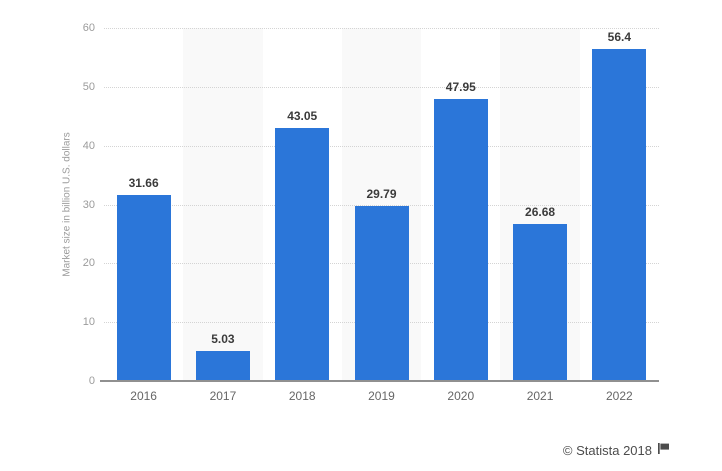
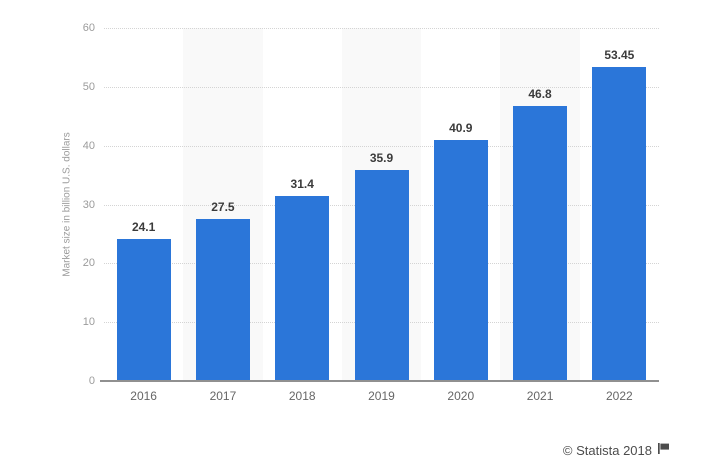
2016: 31.66 -> 24.1
2017: 5.03 -> 27.5
2018: 43.05 -> 31.4
2019: 29.79 -> 35.9
2020: 47.95 -> 40.9
2021: 26.68 -> 46.8
2022: 56.4 -> 53.45
